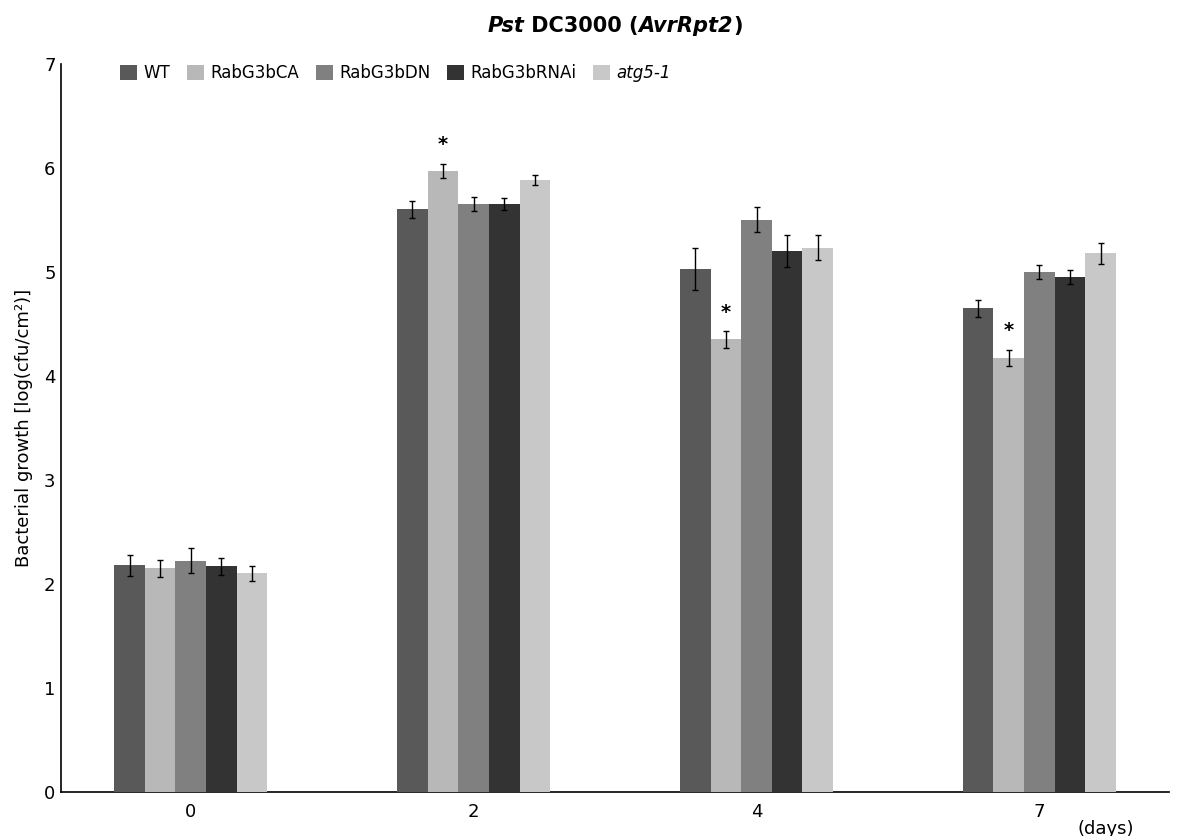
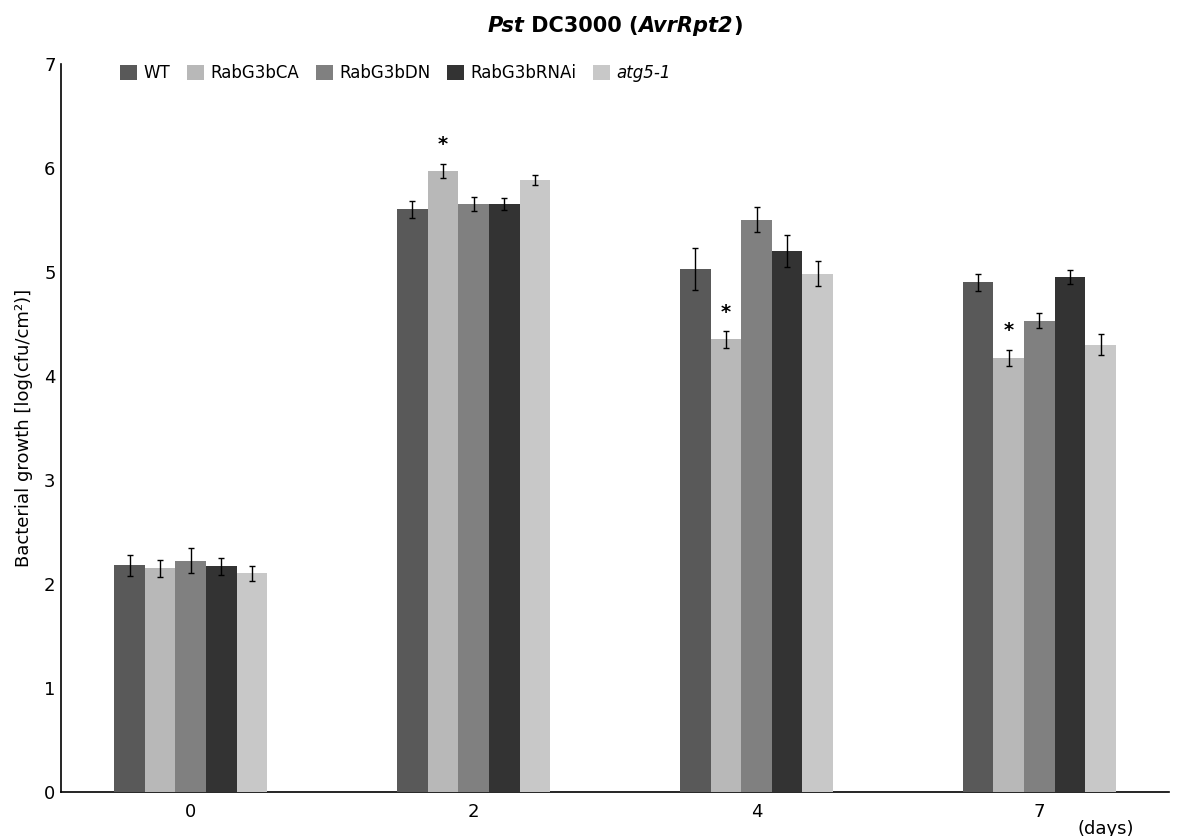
atg5-1/4: 5.23 -> 4.98
WT/7: 4.65 -> 4.90
RabG3bDN/7: 5.00 -> 4.53
atg5-1/7: 5.18 -> 4.30
